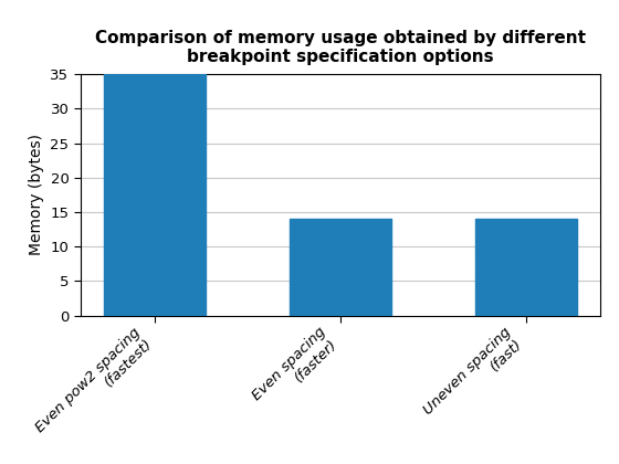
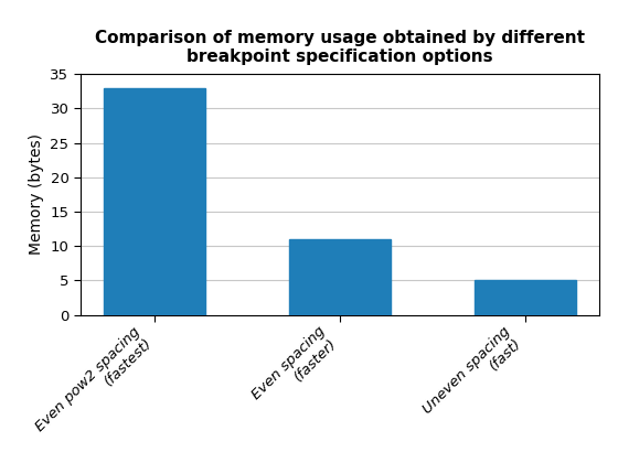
Even pow2 spacing (fastest): 35 -> 33
Even spacing (faster): 14 -> 11
Uneven spacing (fast): 14 -> 5
